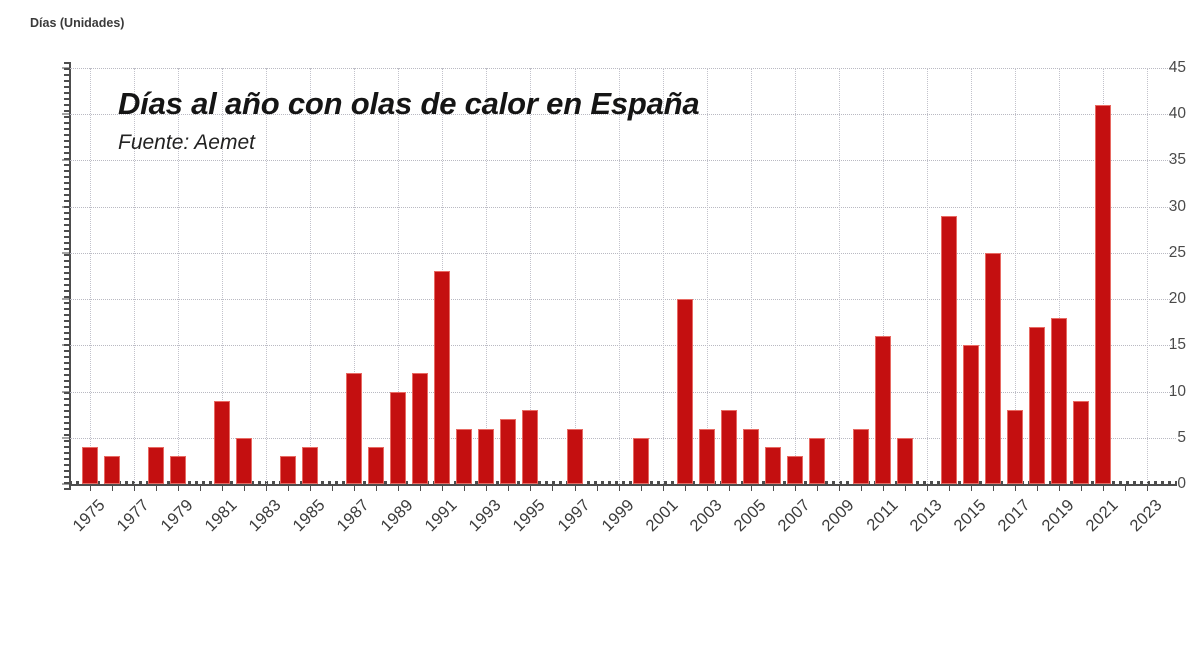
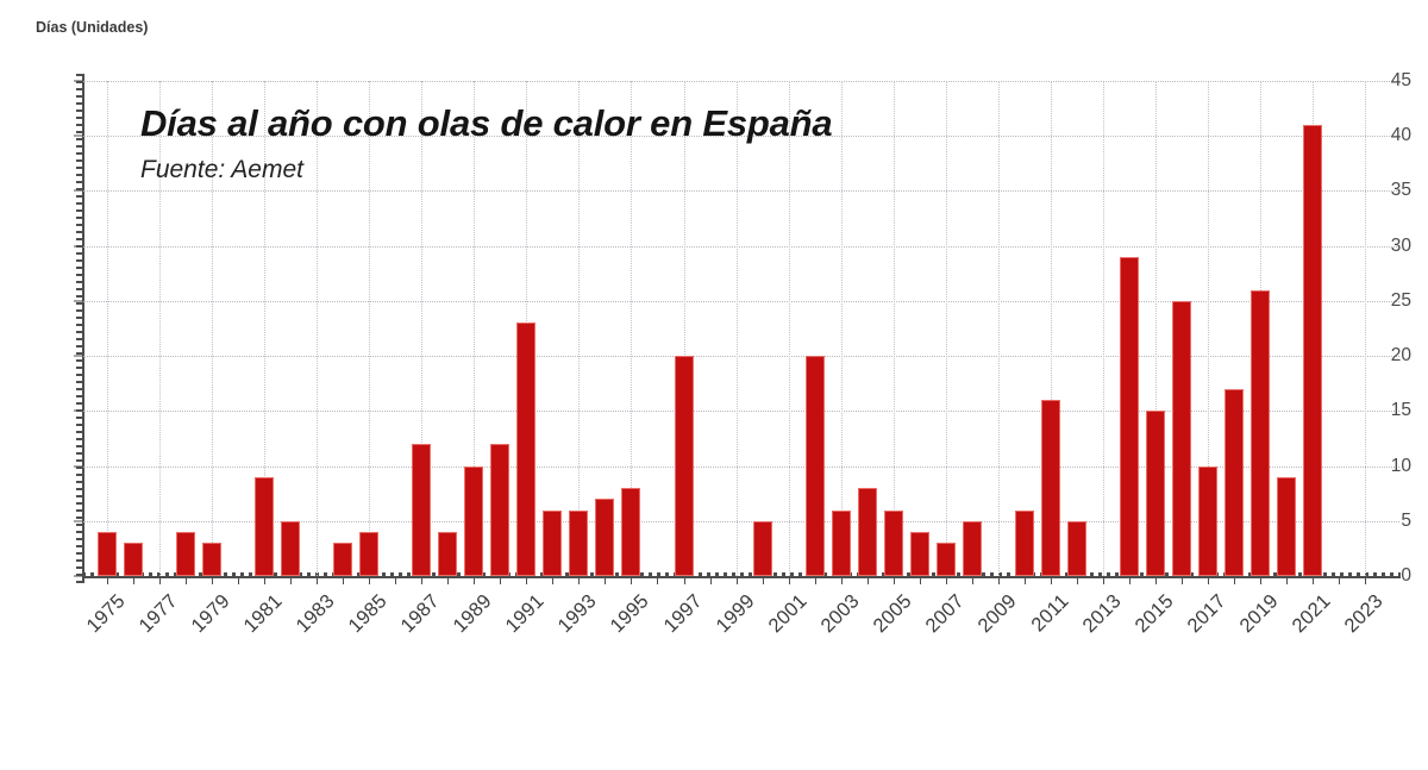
1997: 6 -> 20
2017: 8 -> 10
2019: 18 -> 26
